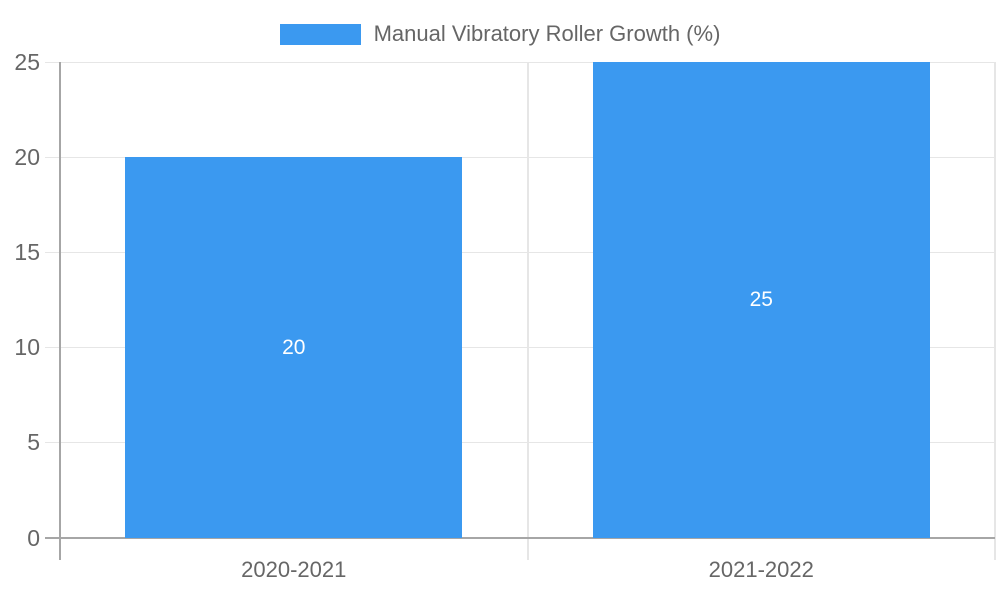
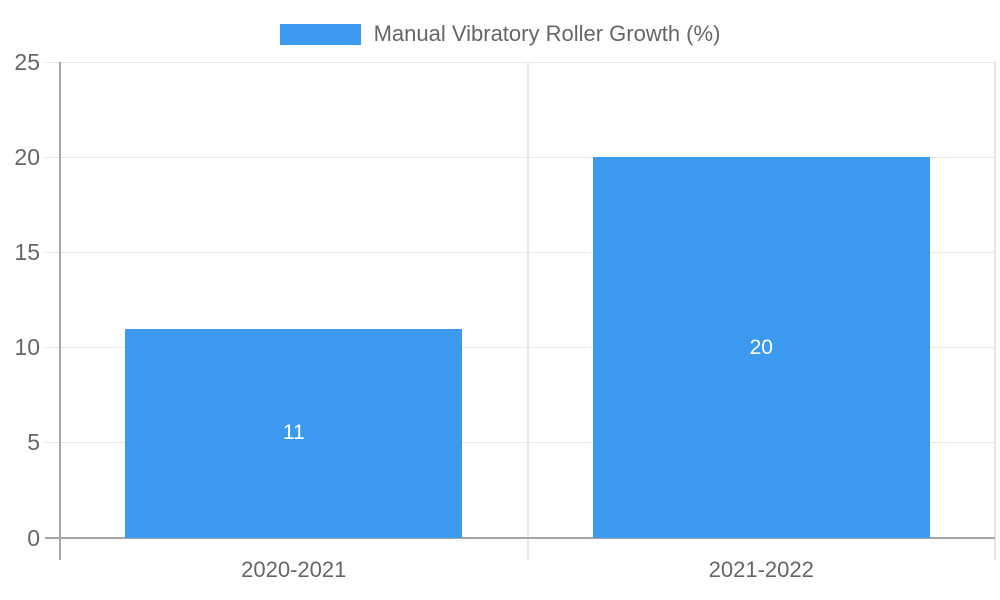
2020-2021: 20 -> 11
2021-2022: 25 -> 20
